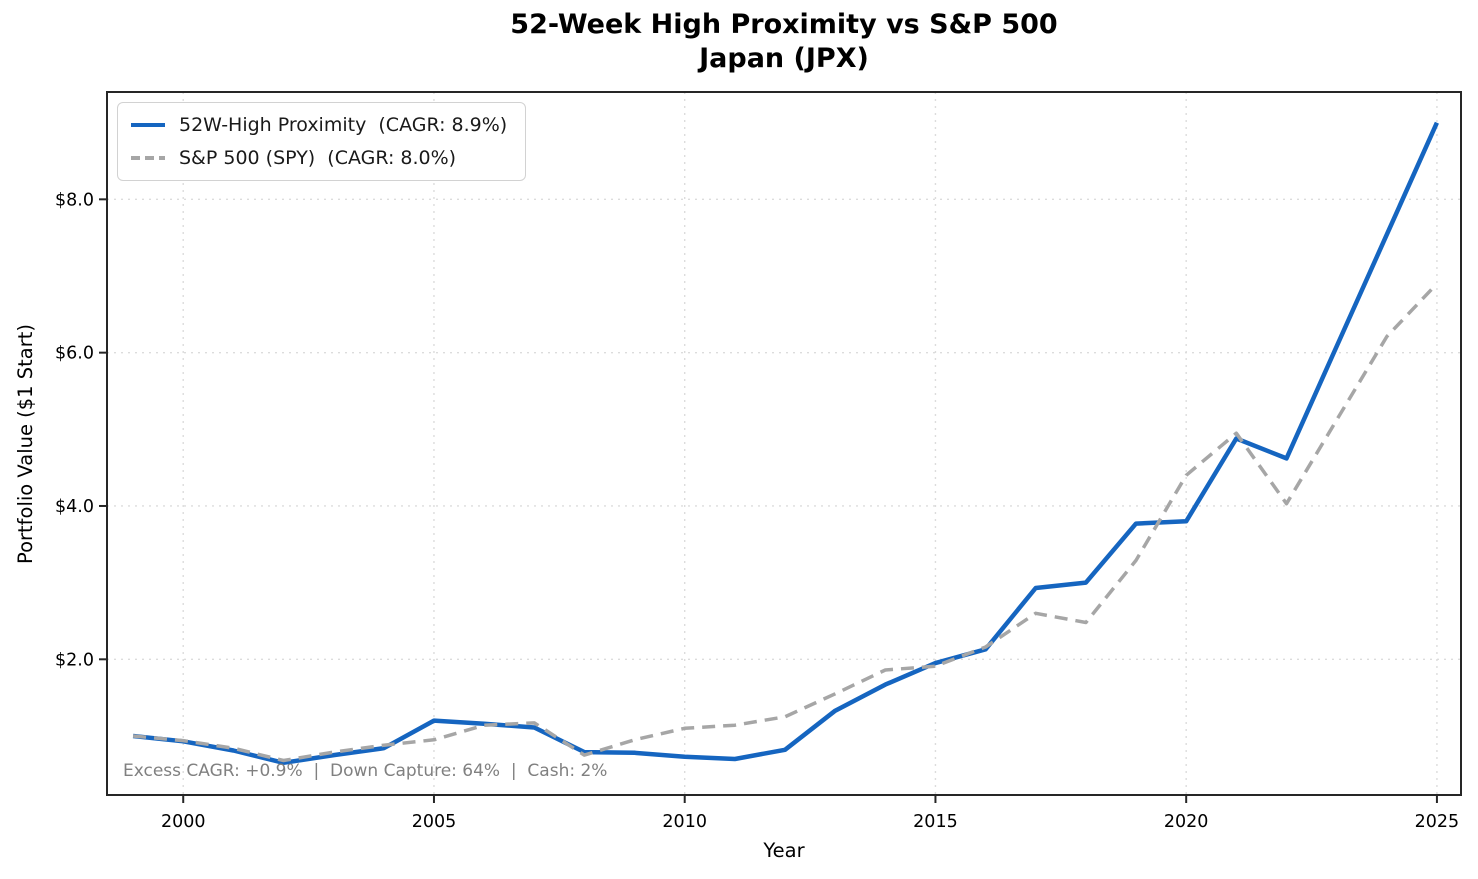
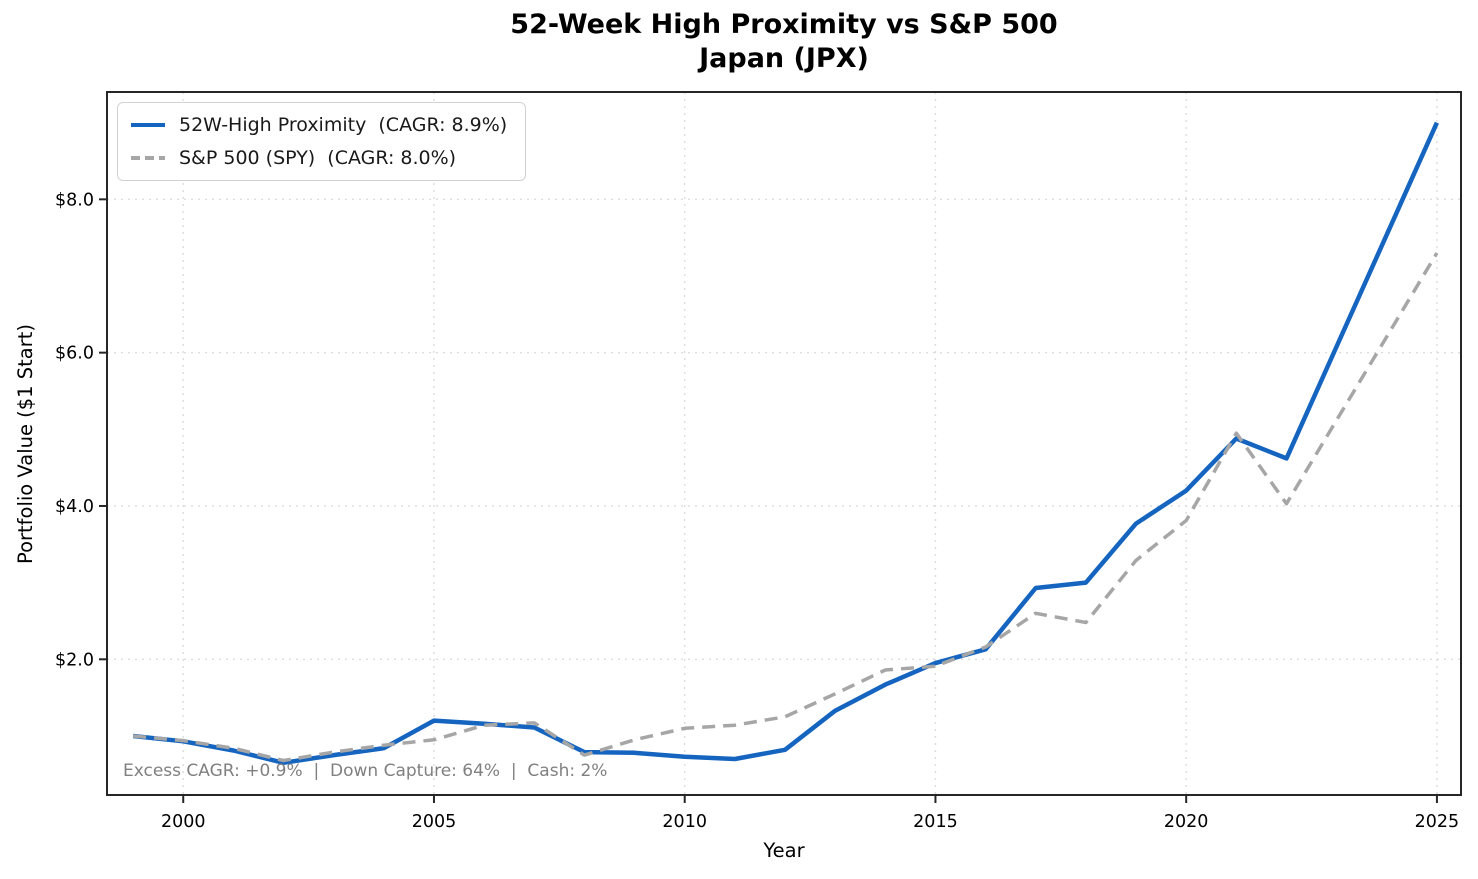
52W-High Proximity (CAGR: 8.9%)/2020: $3.8 -> $4.2
S&P 500 (SPY) (CAGR: 8.0%)/2020: $4.4 -> $3.8
S&P 500 (SPY) (CAGR: 8.0%)/2025: $6.9 -> $7.3
